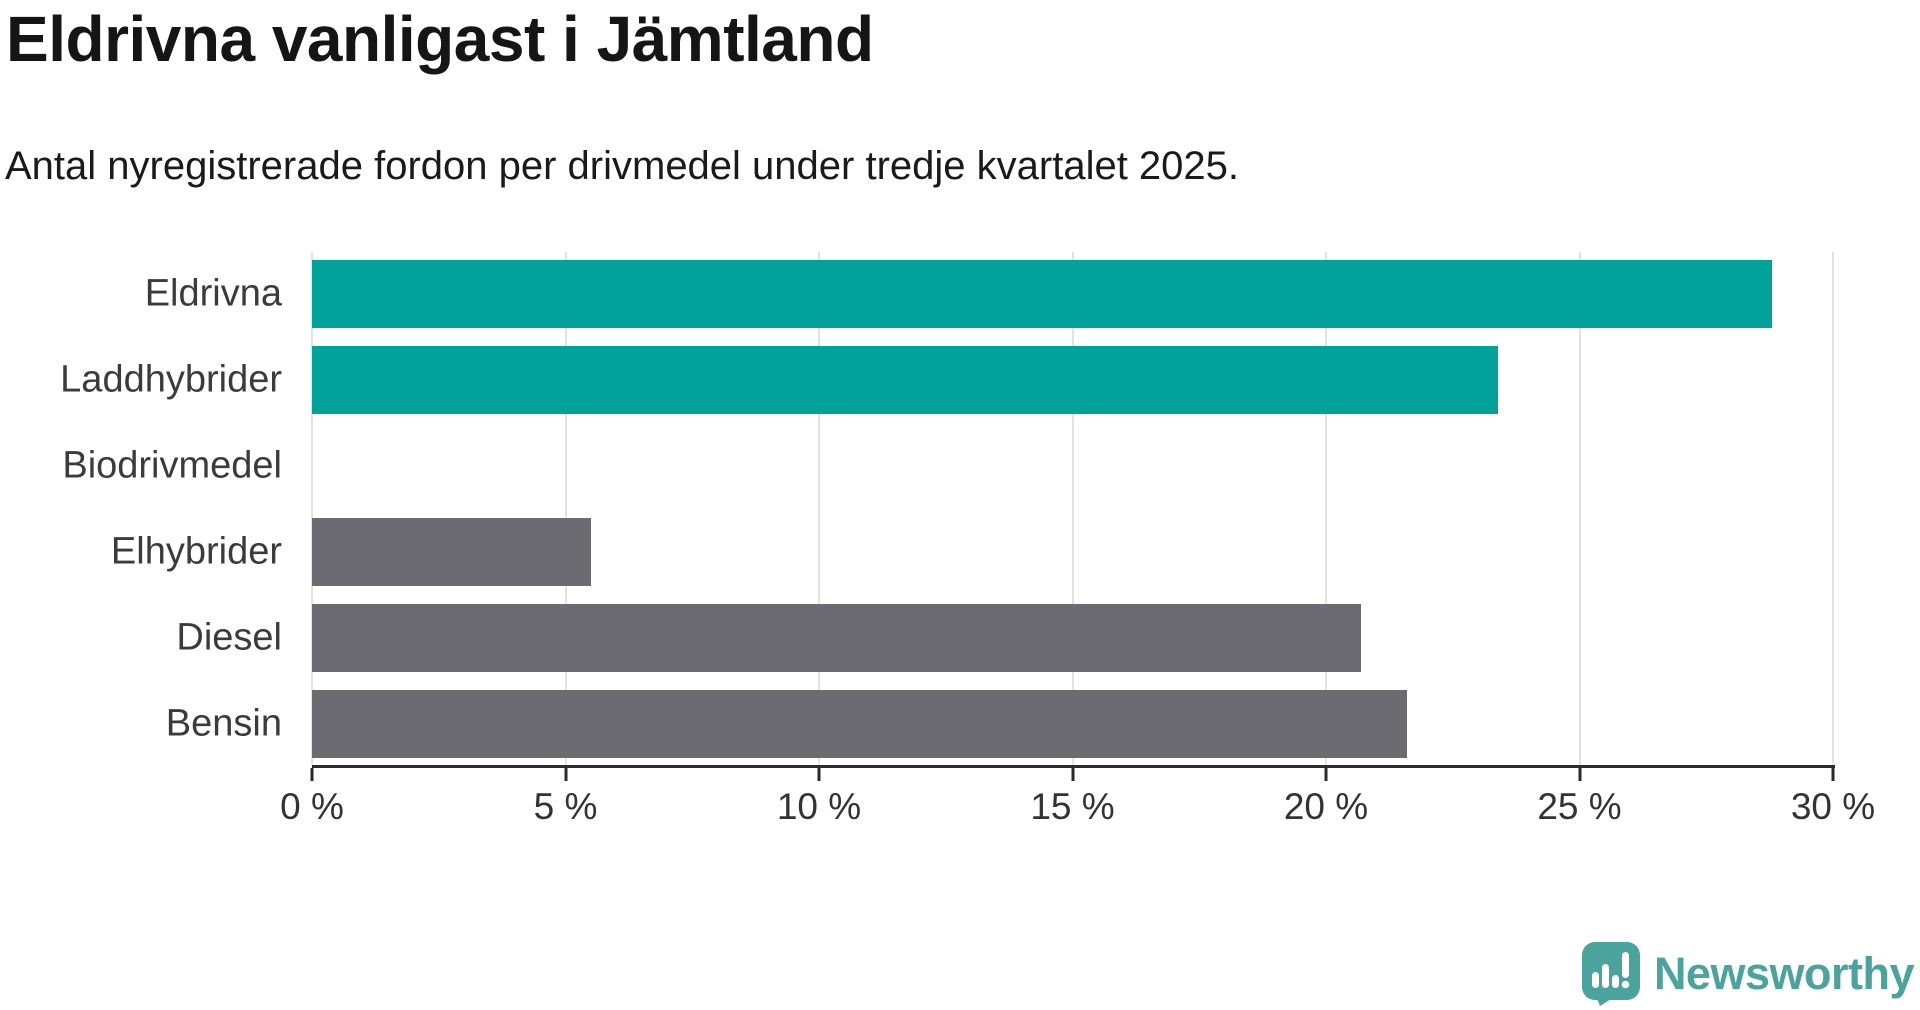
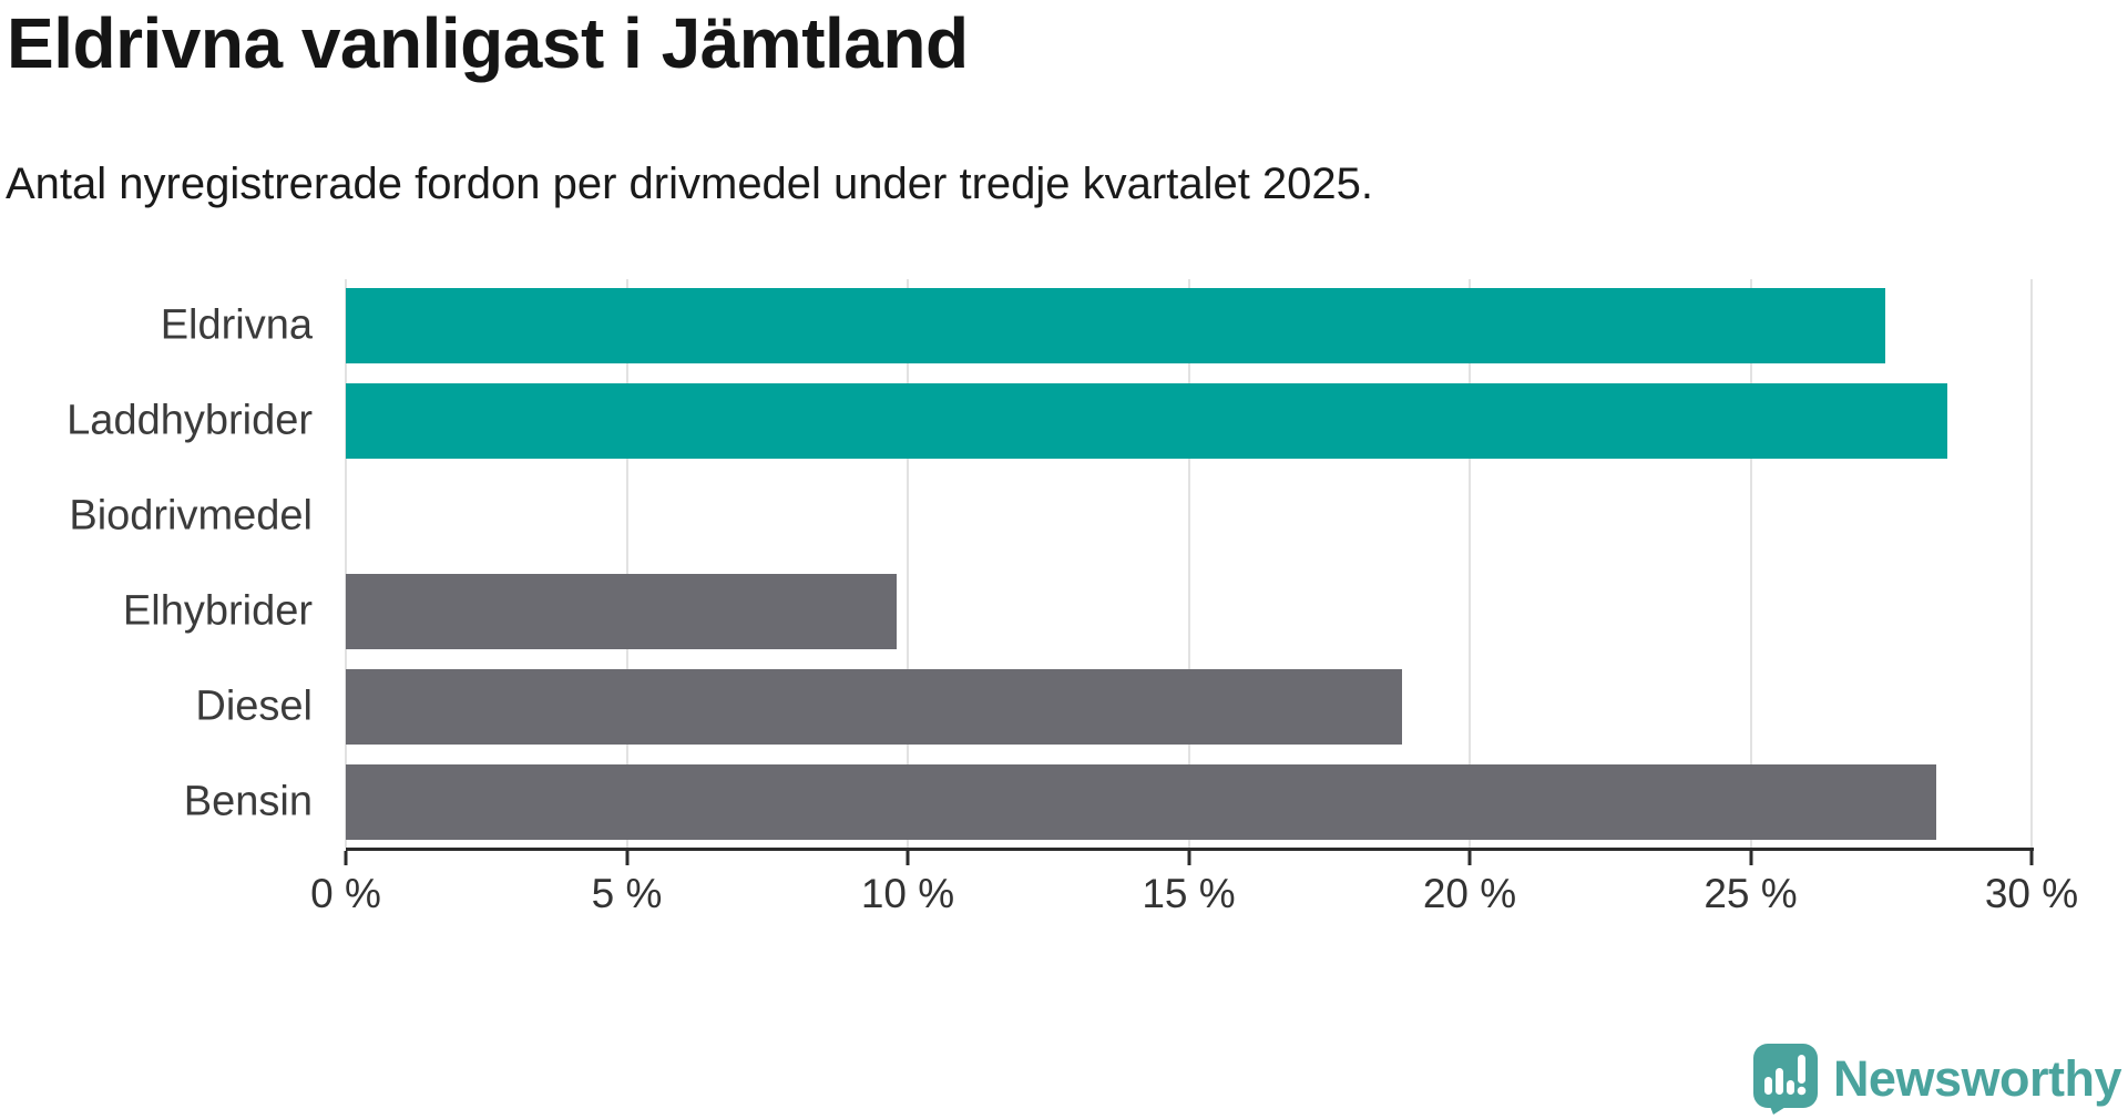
Eldrivna: 28.8% -> 27.4%
Laddhybrider: 23.4% -> 28.5%
Elhybrider: 5.5% -> 9.8%
Diesel: 20.7% -> 18.8%
Bensin: 21.6% -> 28.3%
